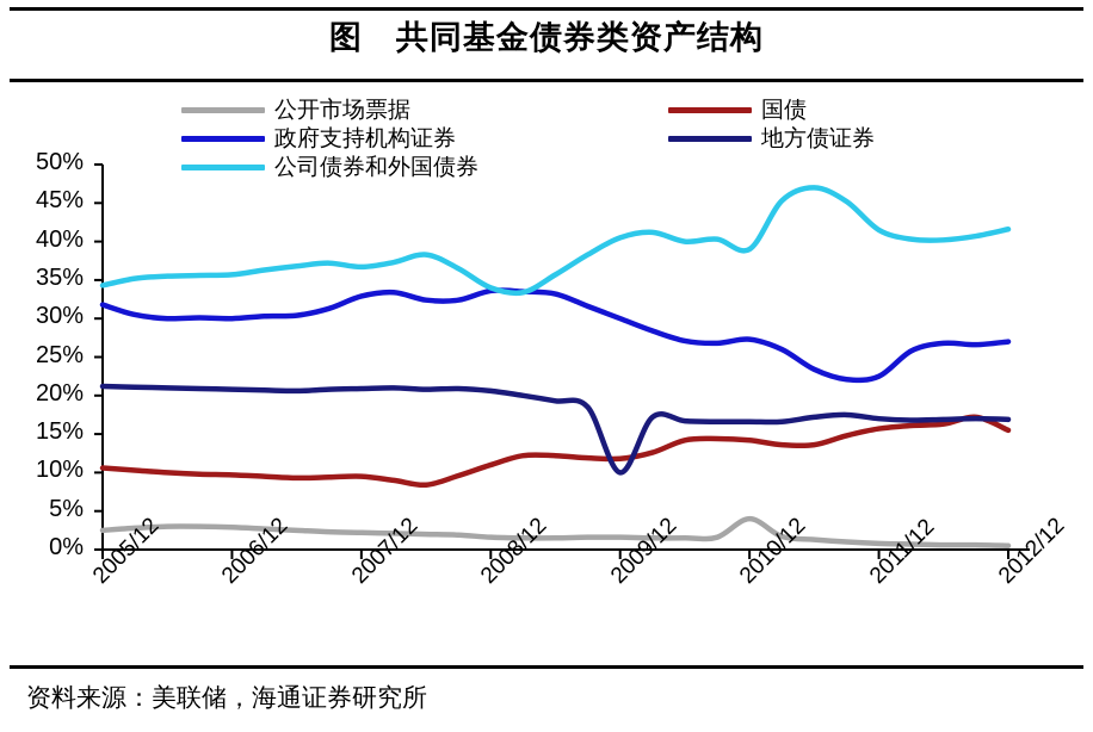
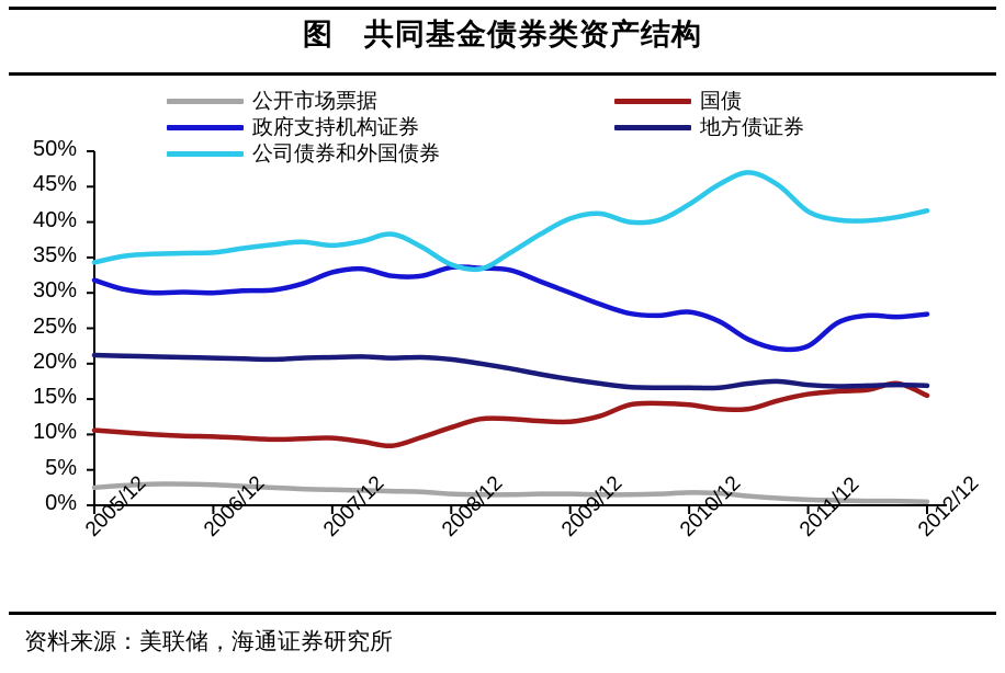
地方债证券/2009/12: 10% -> 18%
公开市场票据/2010/12: 4% -> 2%
公司债券和外国债券/2010/12: 39% -> 42%
